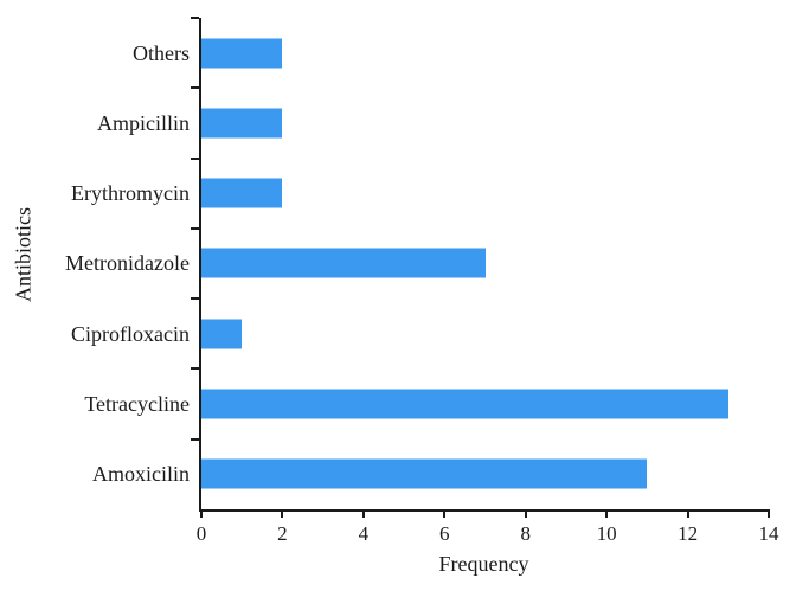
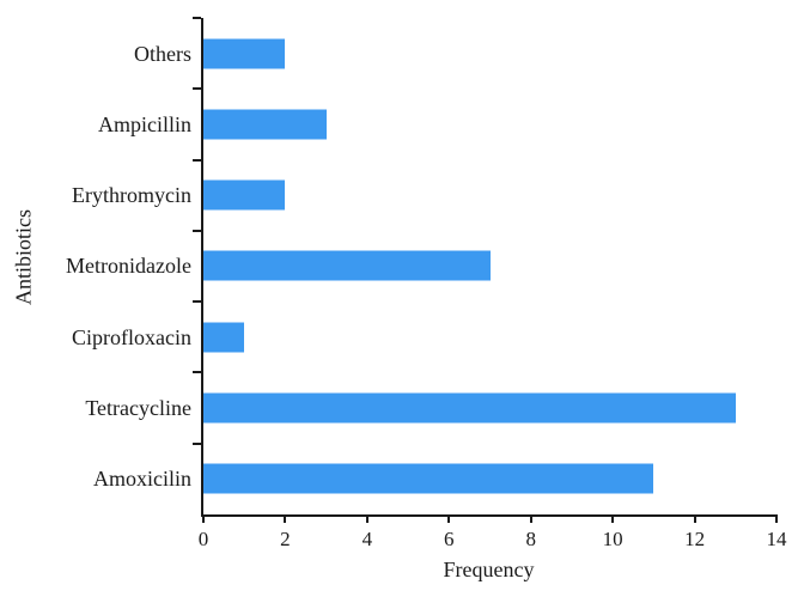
Ampicillin: 2 -> 3
